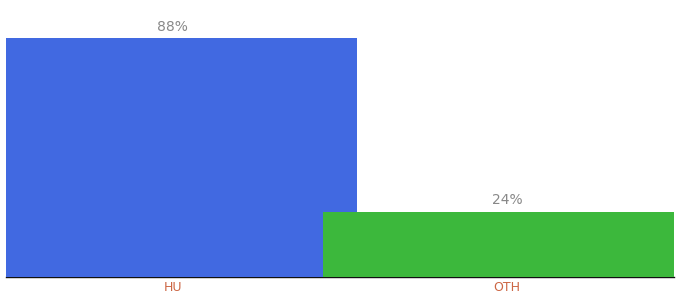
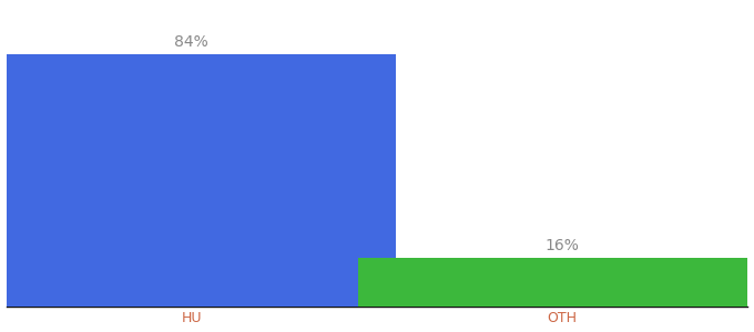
HU: 88% -> 84%
OTH: 24% -> 16%
